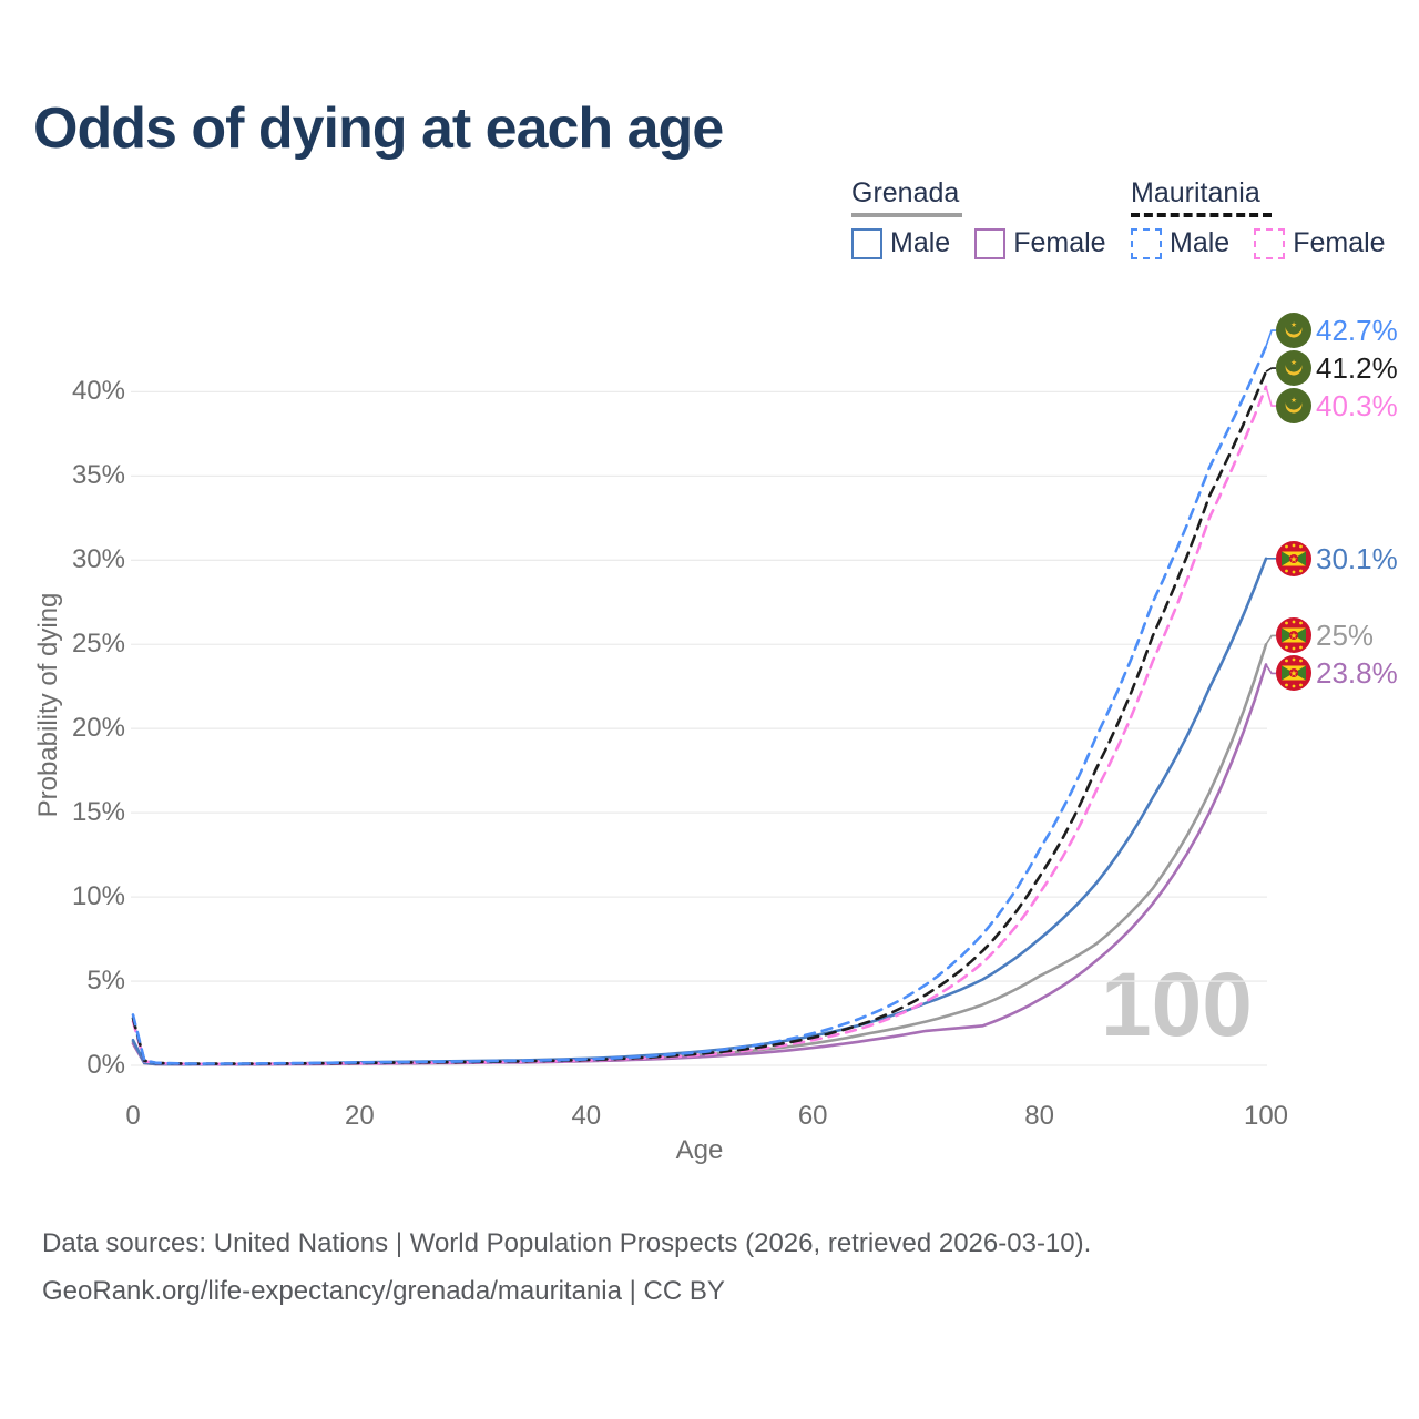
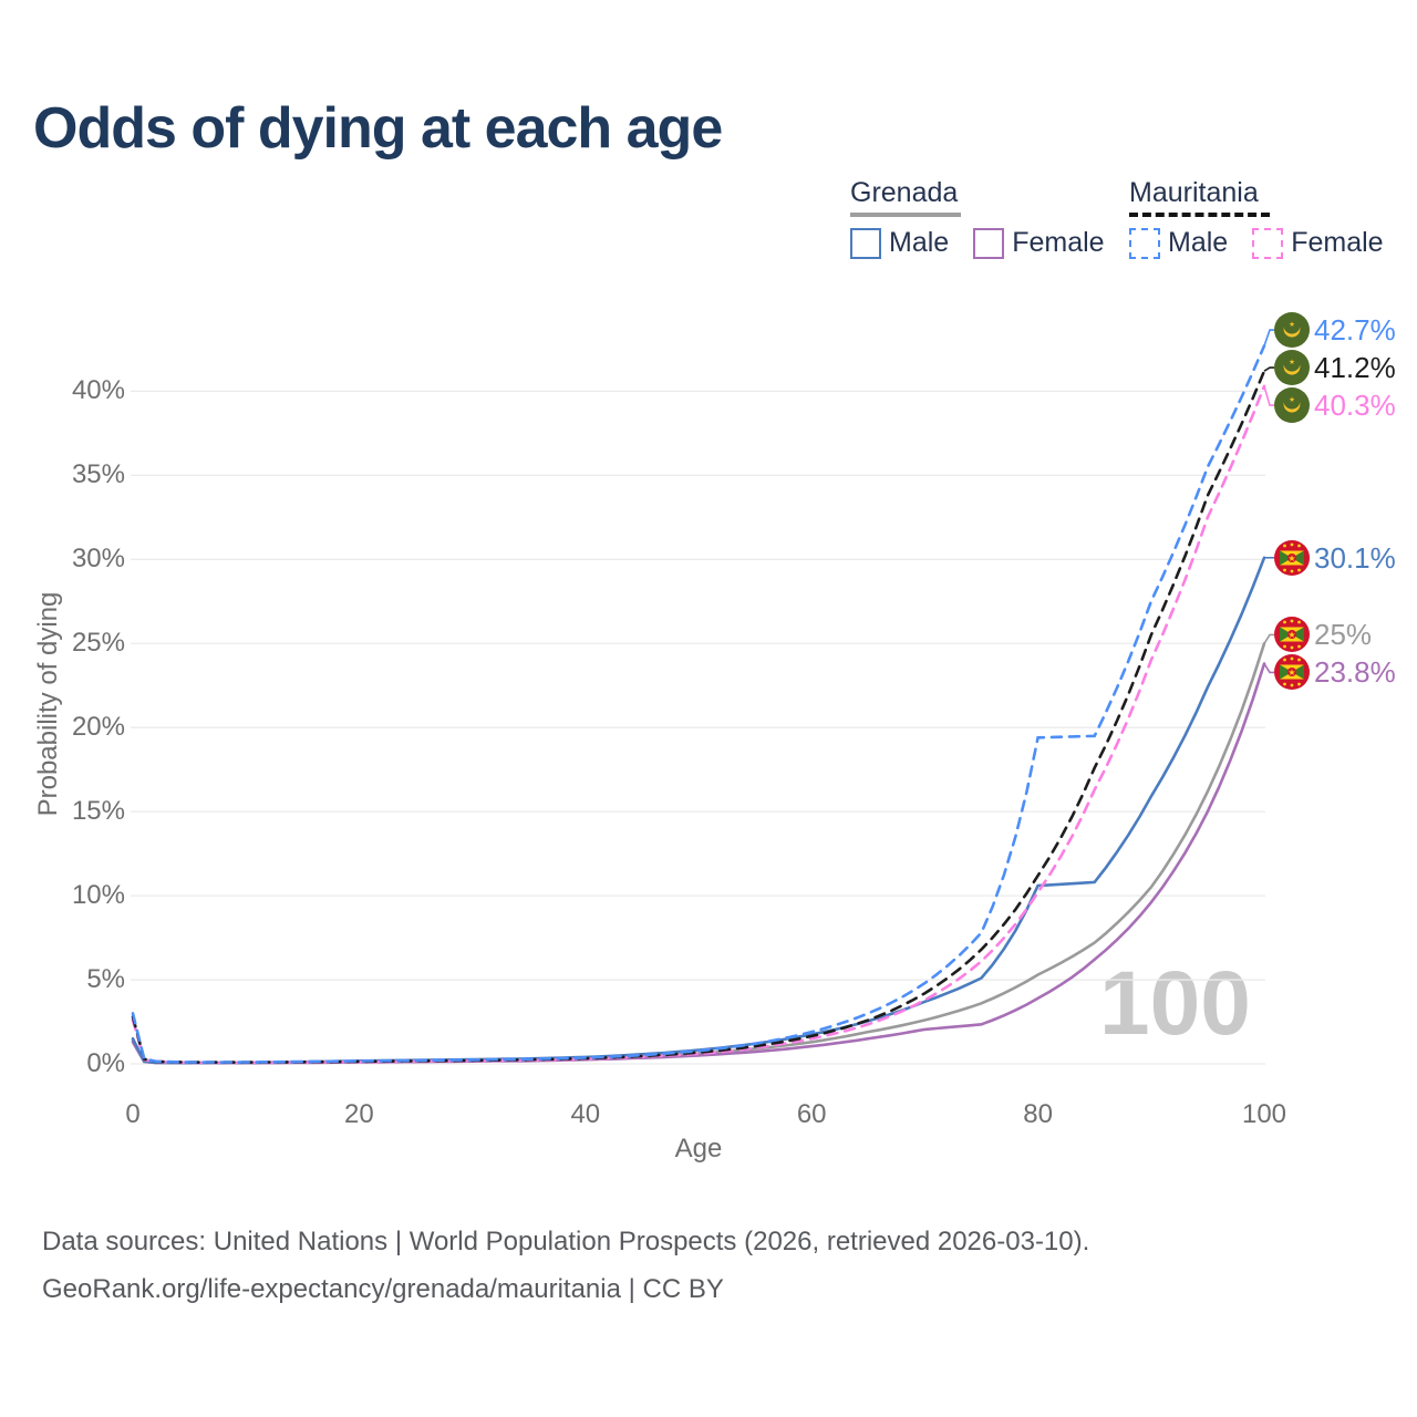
Mauritania Male/80: 12.8% -> 19.4%
Grenada Male/80: 7.5% -> 10.6%
